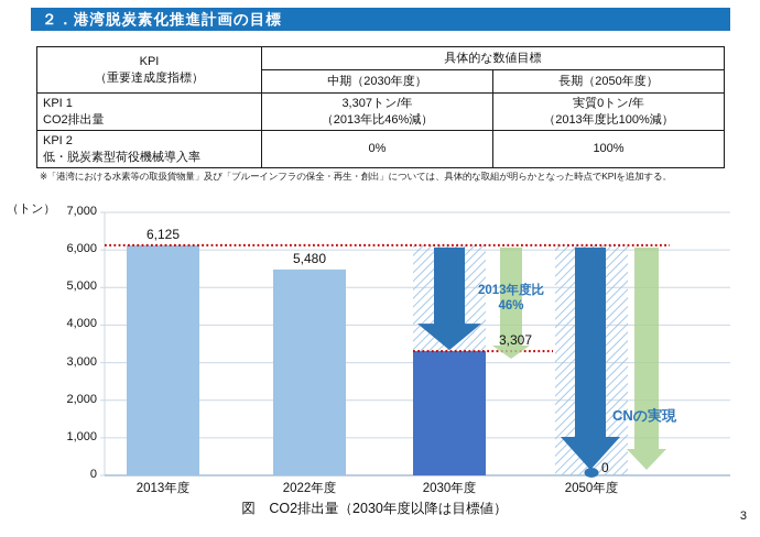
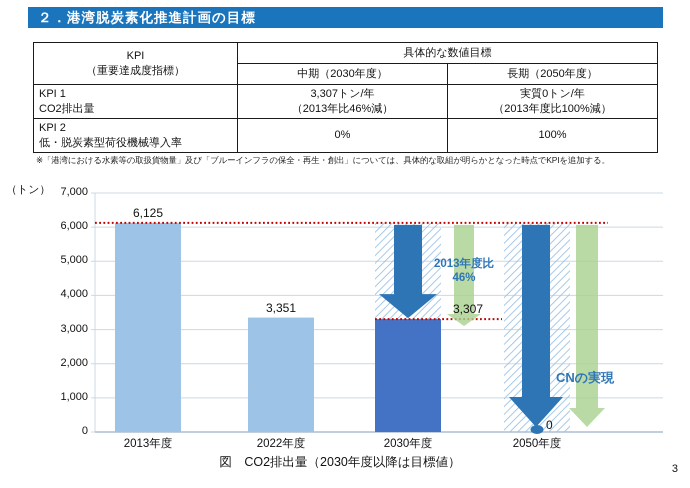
2022年度: 5,480 -> 3,351
